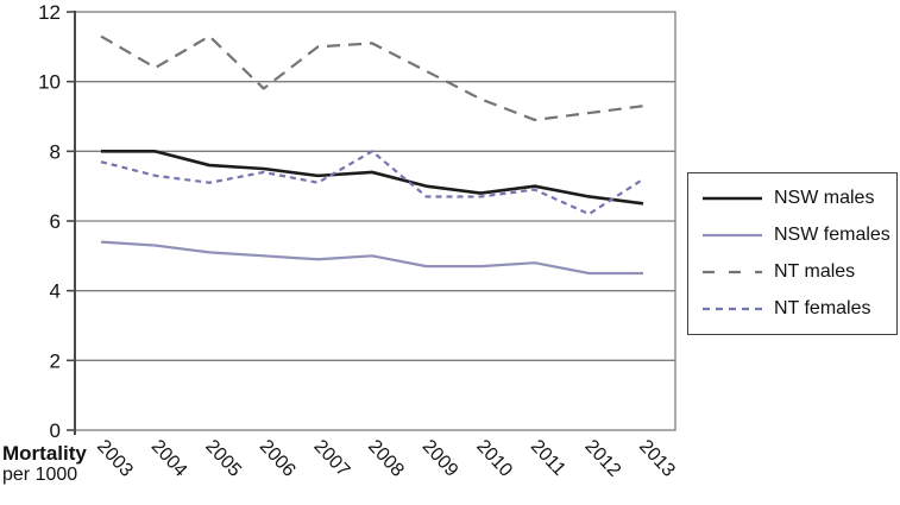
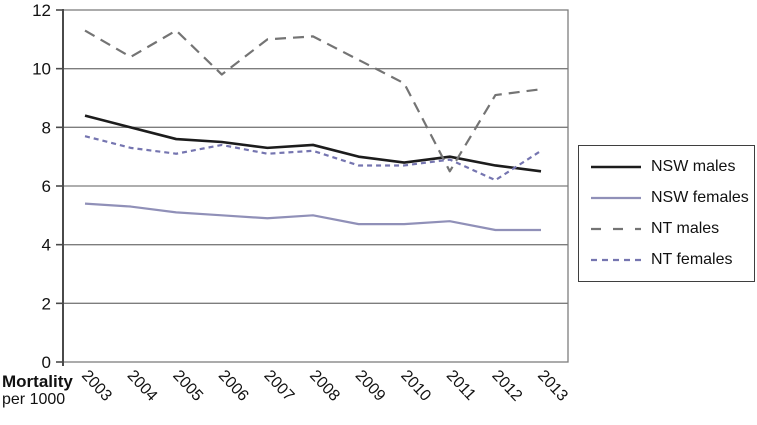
NSW males/2003: 8.0 -> 8.4
NT females/2008: 8.0 -> 7.2
NT males/2011: 8.9 -> 6.5
